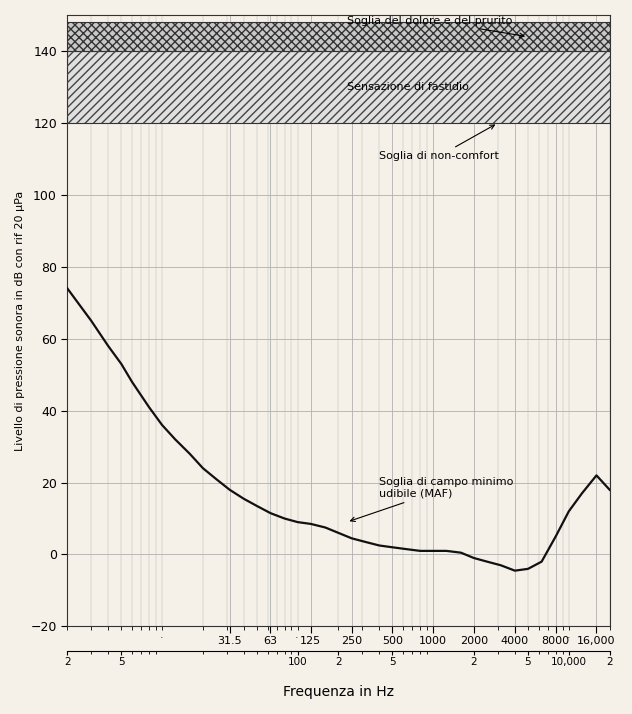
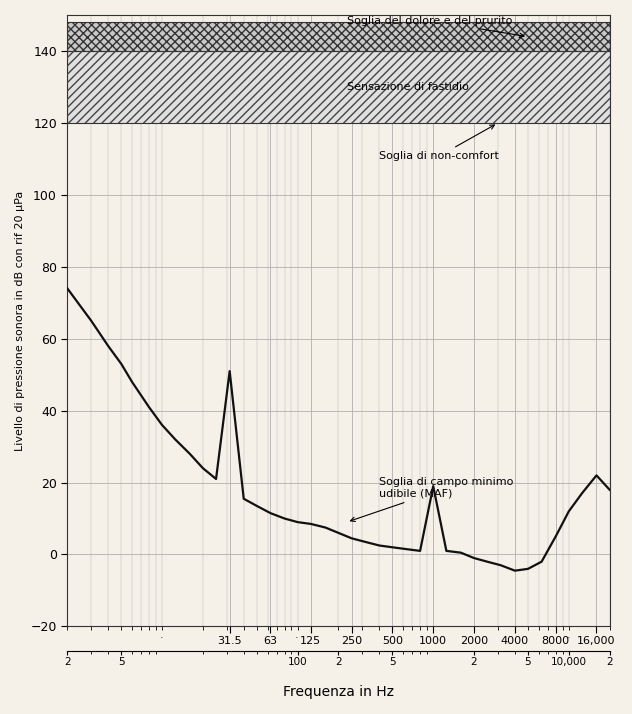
31.5: 18.0 -> 51.0
1000: 1.0 -> 19.0
